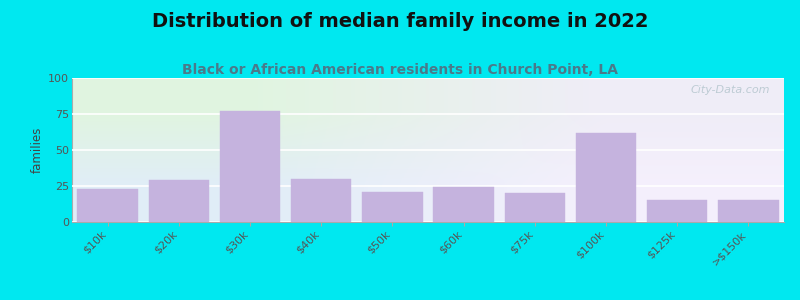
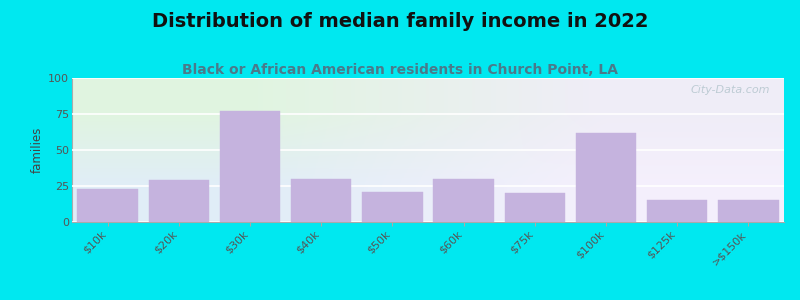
$60k: 24 -> 30
